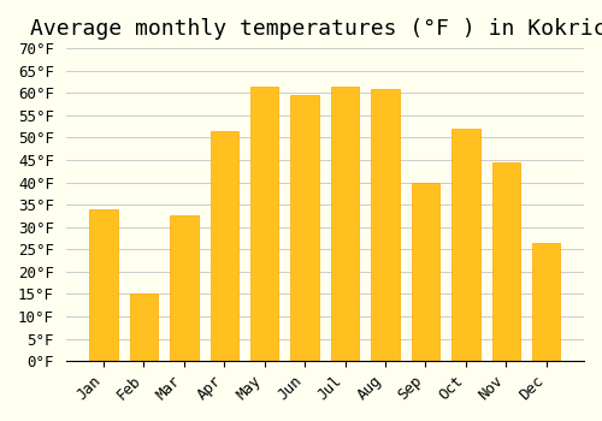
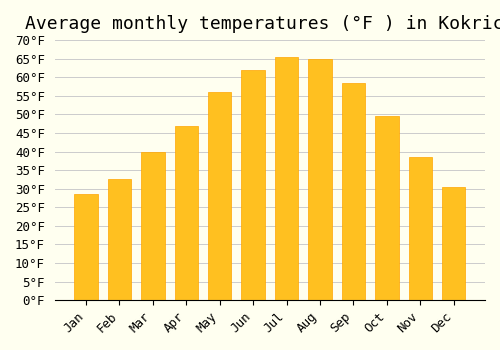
Jan: 34.0°F -> 28.5°F
Feb: 15.0°F -> 32.5°F
Mar: 32.5°F -> 40.0°F
Apr: 51.5°F -> 47.0°F
May: 61.5°F -> 56.0°F
Jun: 59.5°F -> 62.0°F
Jul: 61.5°F -> 65.5°F
Aug: 61.0°F -> 65.0°F
Sep: 40.0°F -> 58.5°F
Oct: 52.0°F -> 49.5°F
Nov: 44.5°F -> 38.5°F
Dec: 26.5°F -> 30.5°F
